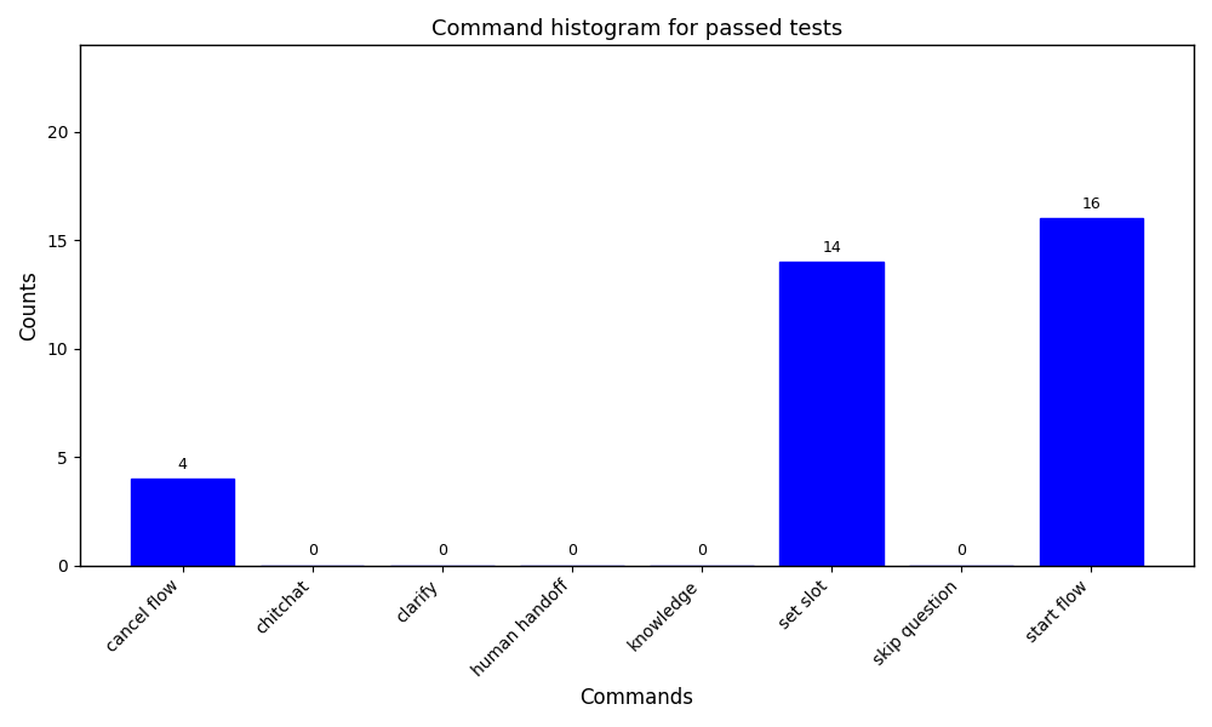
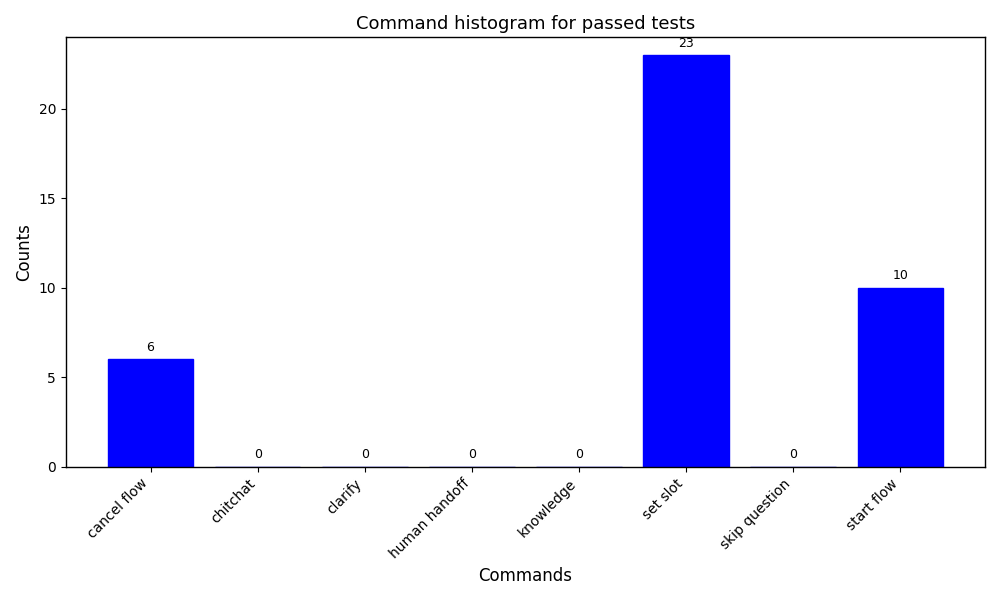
cancel flow: 4 -> 6
set slot: 14 -> 23
start flow: 16 -> 10
